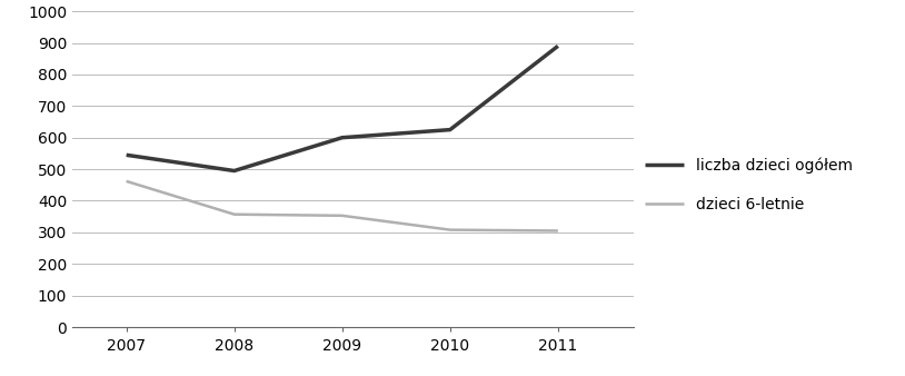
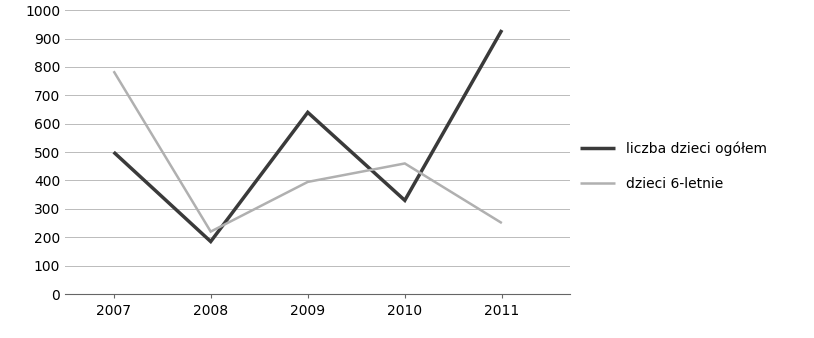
liczba dzieci ogółem/2007: 545 -> 500
dzieci 6-letnie/2007: 462 -> 785
liczba dzieci ogółem/2008: 495 -> 185
dzieci 6-letnie/2008: 357 -> 220
liczba dzieci ogółem/2009: 600 -> 640
dzieci 6-letnie/2009: 353 -> 395
liczba dzieci ogółem/2010: 625 -> 330
dzieci 6-letnie/2010: 308 -> 460
liczba dzieci ogółem/2011: 890 -> 930
dzieci 6-letnie/2011: 305 -> 250
